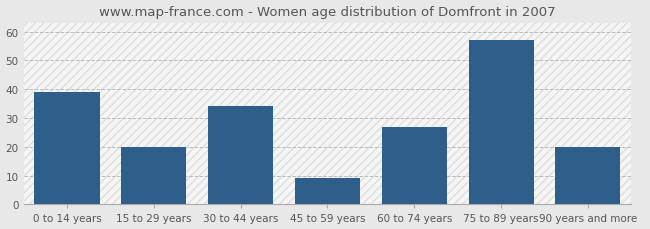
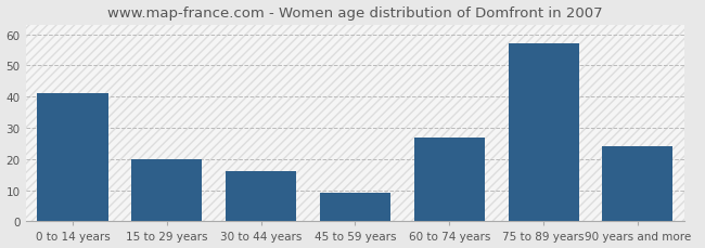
0 to 14 years: 39 -> 41
30 to 44 years: 34 -> 16
90 years and more: 20 -> 24
